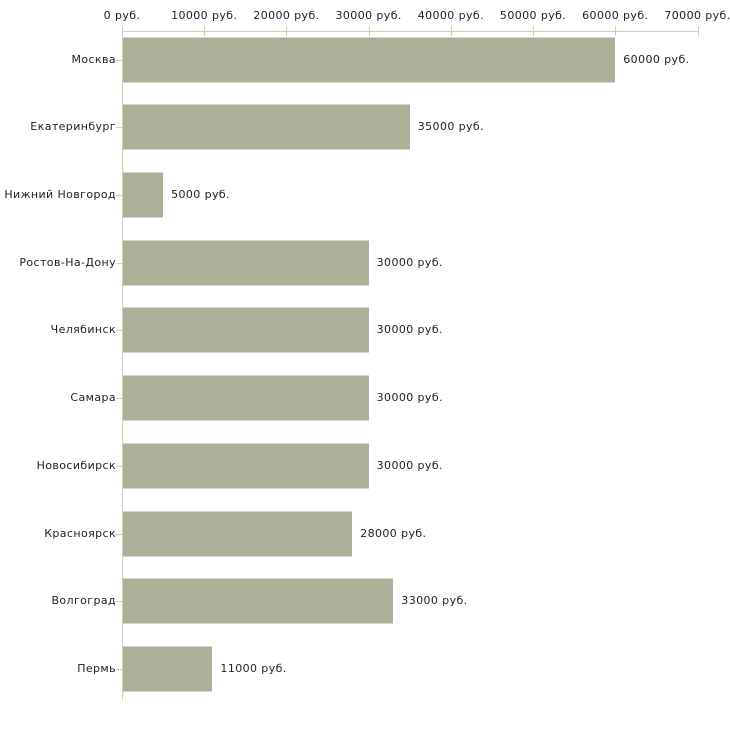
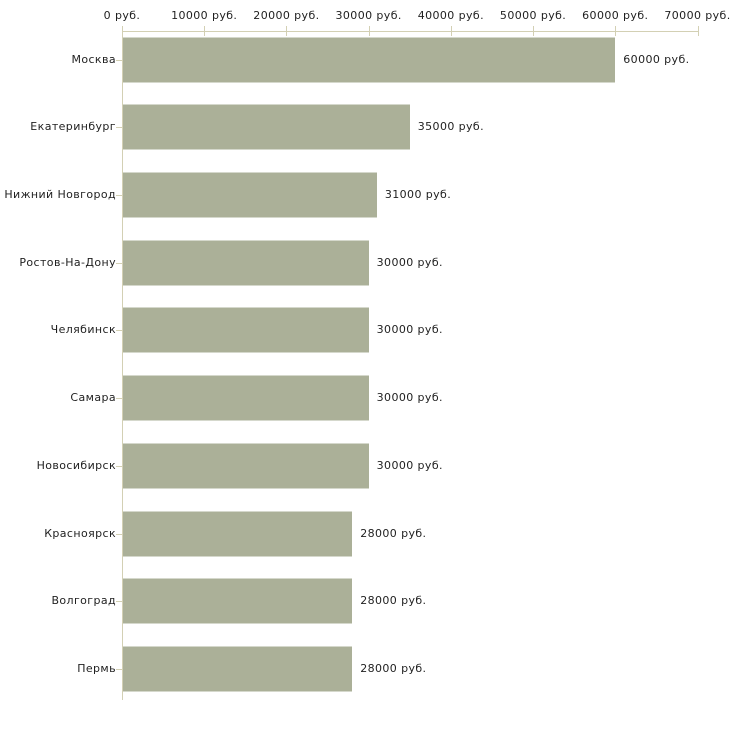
Нижний Новгород: 5000 -> 31000
Волгоград: 33000 -> 28000
Пермь: 11000 -> 28000
